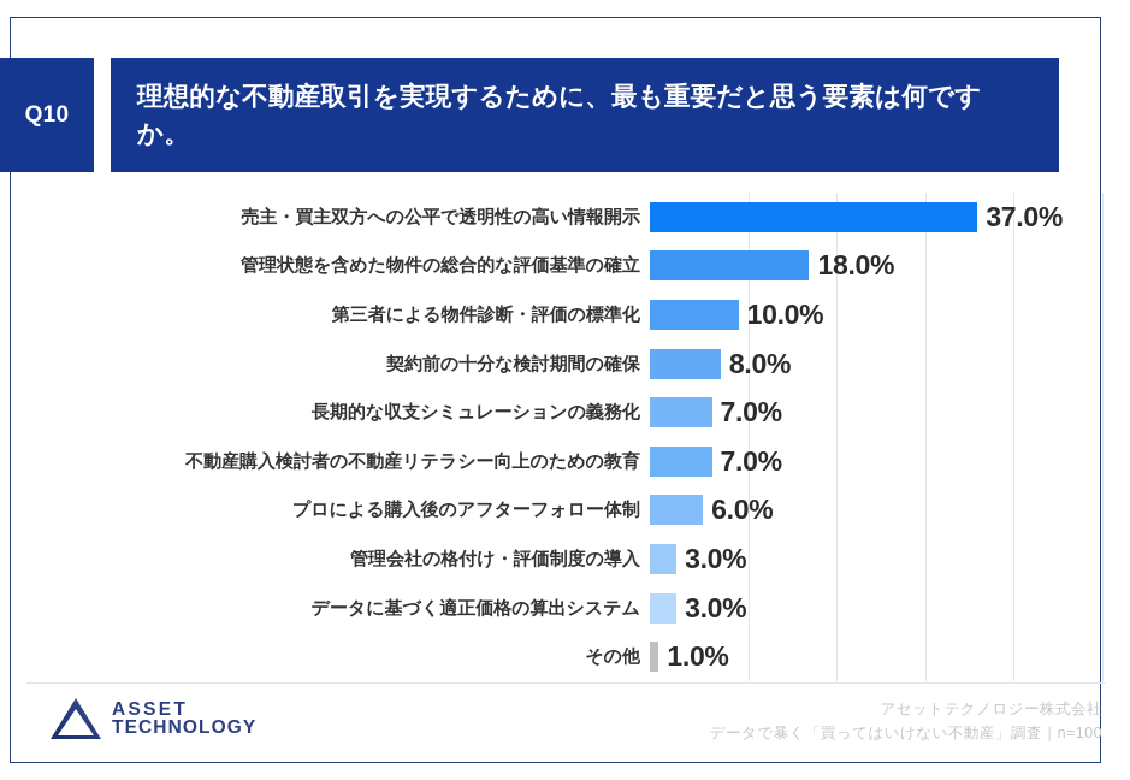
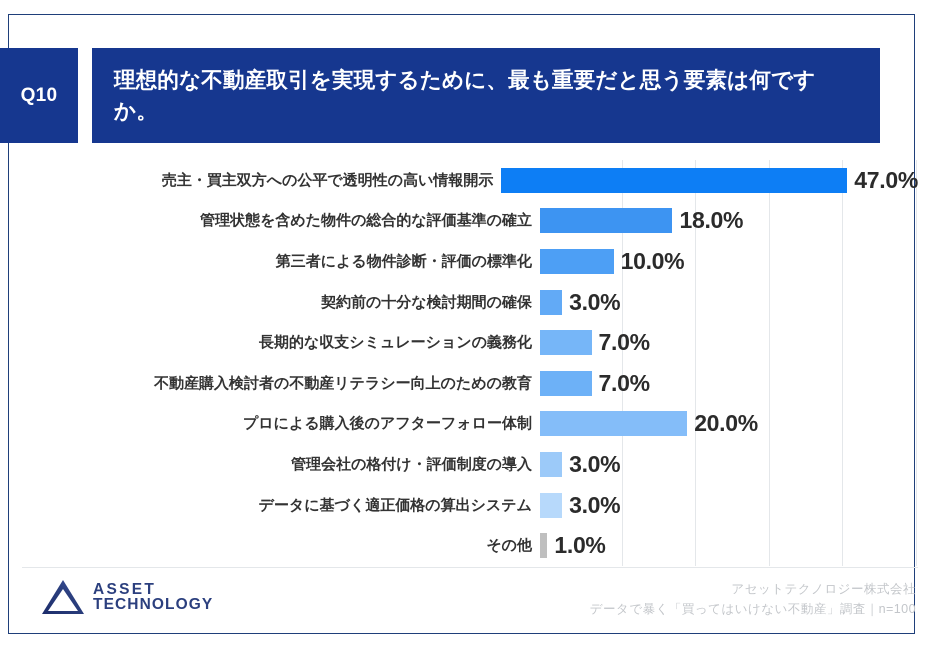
売主・買主双方への公平で透明性の高い情報開示: 37.0% -> 47.0%
契約前の十分な検討期間の確保: 8.0% -> 3.0%
プロによる購入後のアフターフォロー体制: 6.0% -> 20.0%
